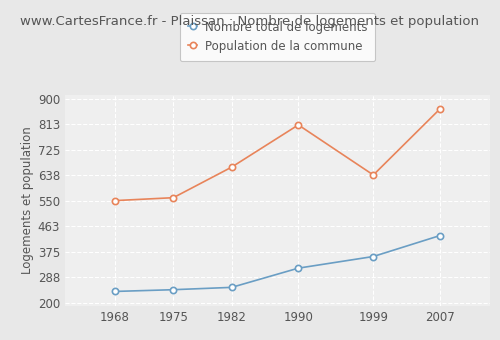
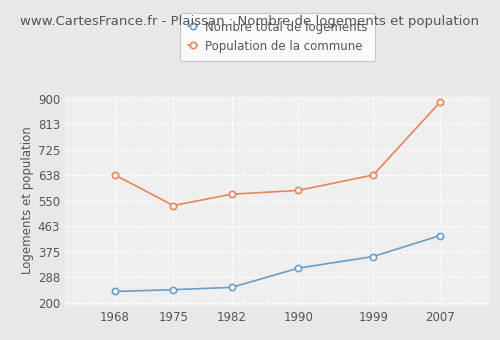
Population de la commune/1968: 550 -> 638
Population de la commune/1975: 560 -> 533
Population de la commune/1982: 665 -> 572
Population de la commune/1990: 810 -> 585
Population de la commune/2007: 865 -> 888
